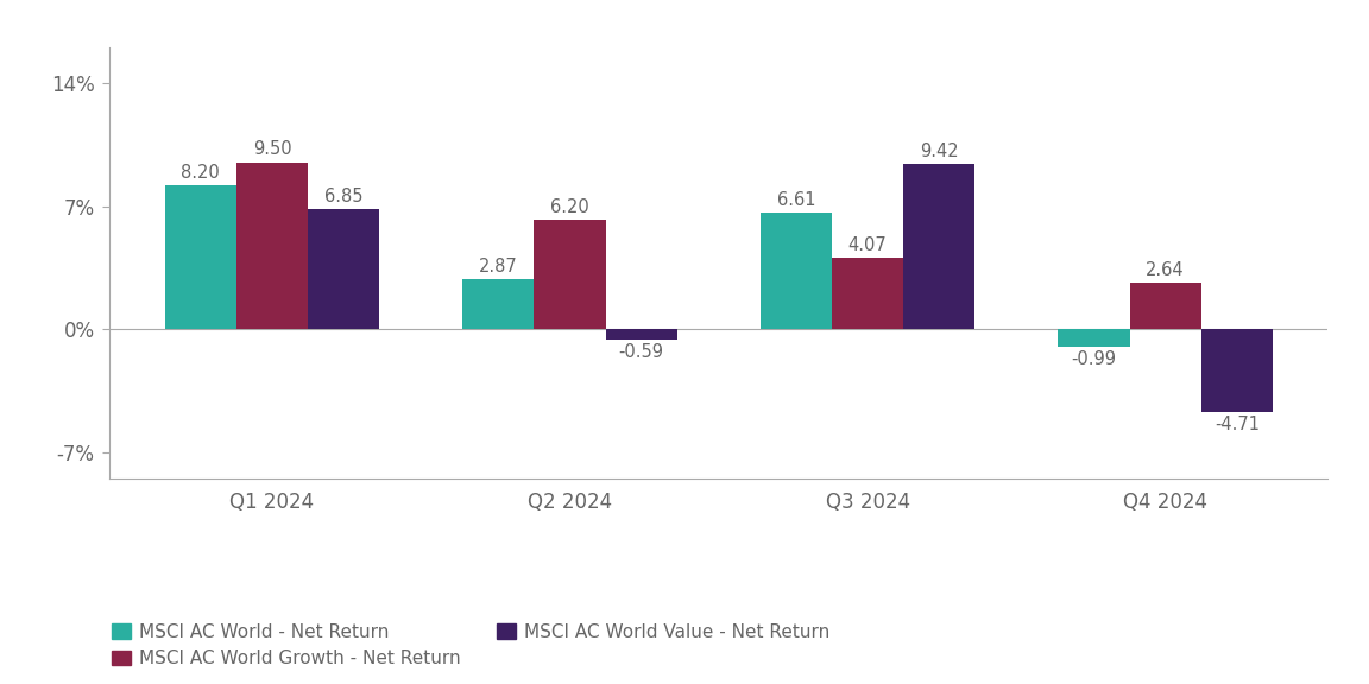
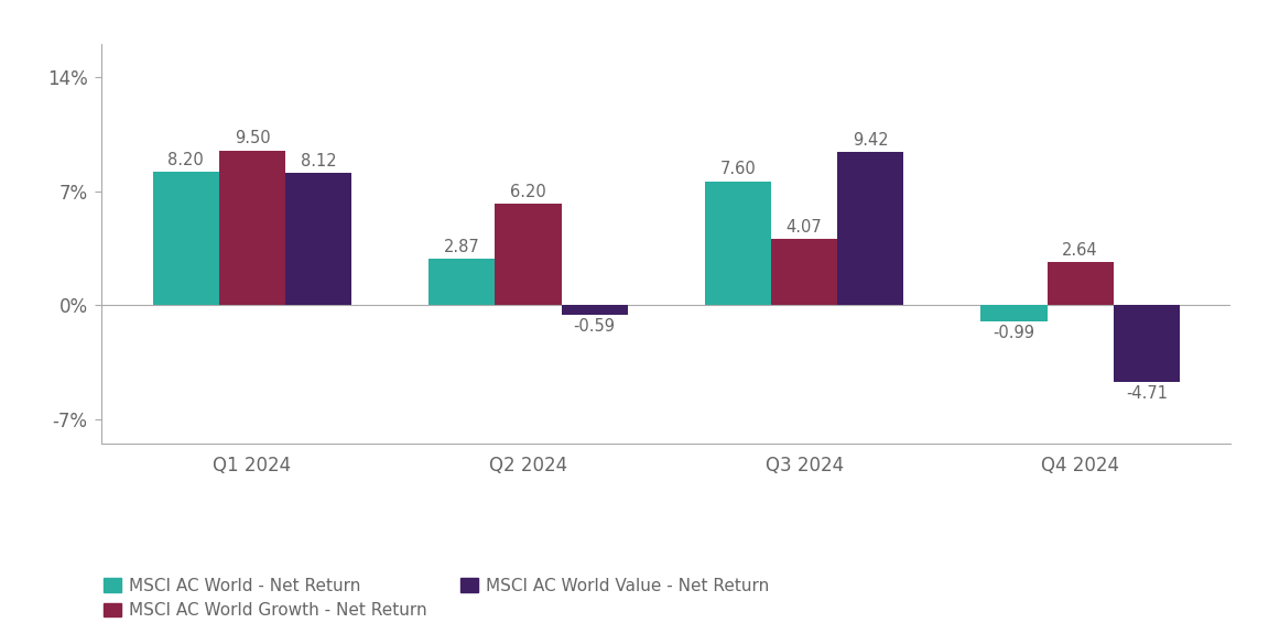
MSCI AC World Value - Net Return/Q1 2024: 6.85 -> 8.12
MSCI AC World - Net Return/Q3 2024: 6.61 -> 7.60
